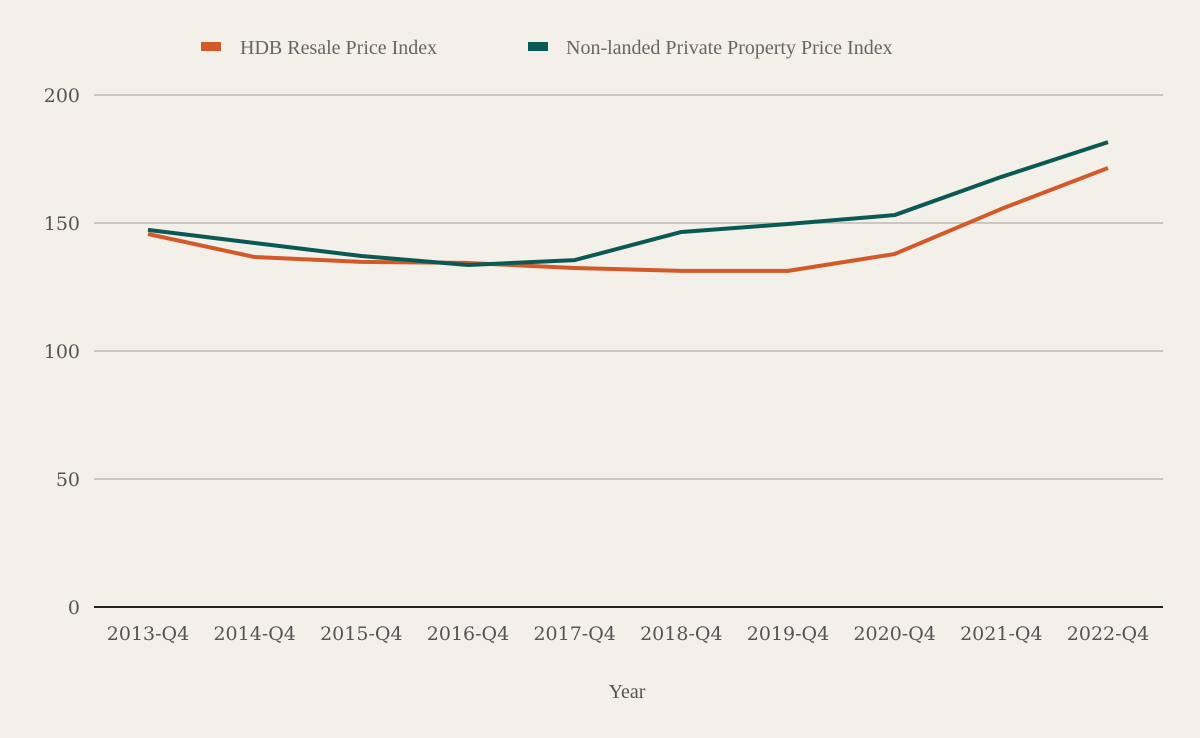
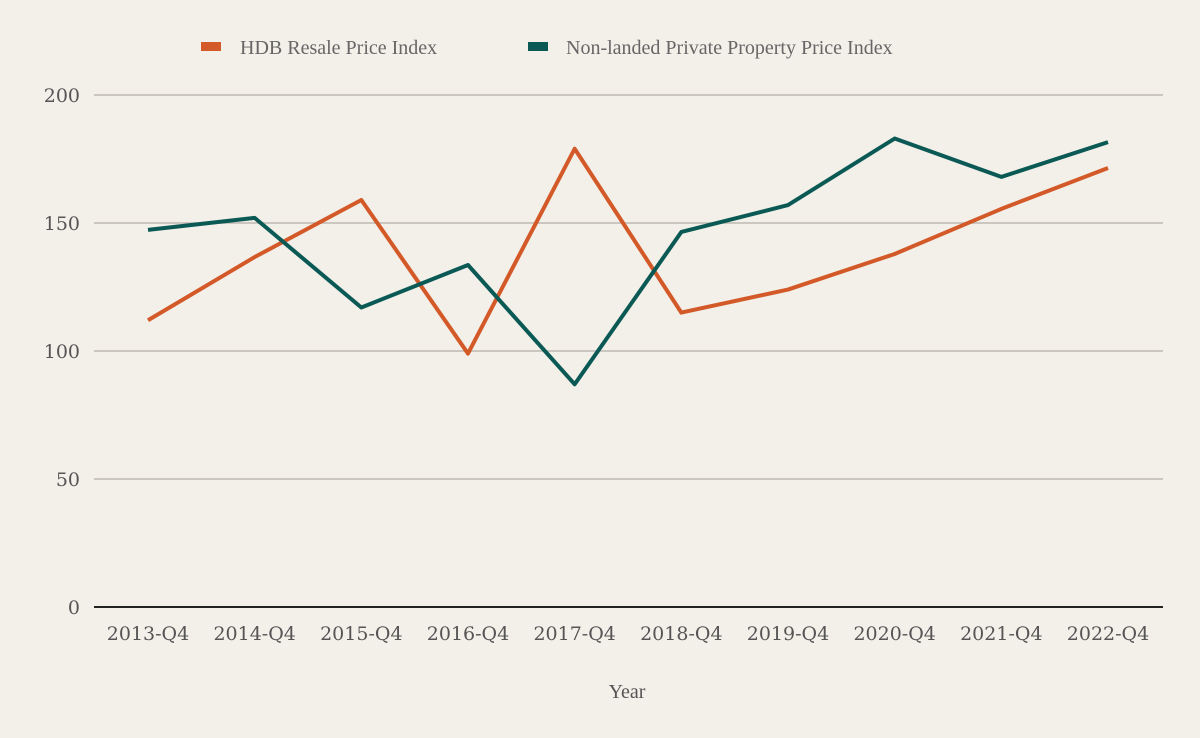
HDB Resale Price Index/2013-Q4: 146 -> 112
Non-landed Private Property Price Index/2014-Q4: 142 -> 152
HDB Resale Price Index/2015-Q4: 135 -> 159
Non-landed Private Property Price Index/2015-Q4: 137 -> 117
HDB Resale Price Index/2016-Q4: 134 -> 99
HDB Resale Price Index/2017-Q4: 132 -> 179
Non-landed Private Property Price Index/2017-Q4: 136 -> 87
HDB Resale Price Index/2018-Q4: 131 -> 115
HDB Resale Price Index/2019-Q4: 131 -> 124
Non-landed Private Property Price Index/2019-Q4: 150 -> 157
Non-landed Private Property Price Index/2020-Q4: 153 -> 183
